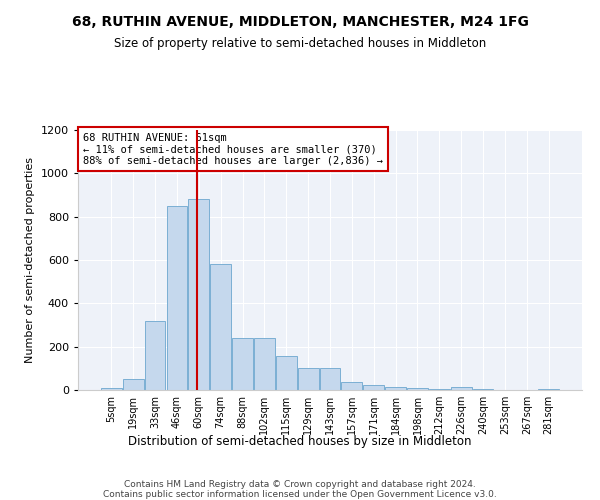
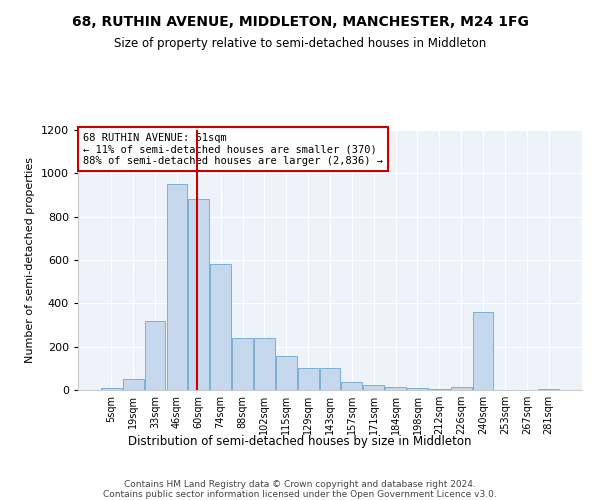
46sqm: 850 -> 950
240sqm: 5 -> 360
